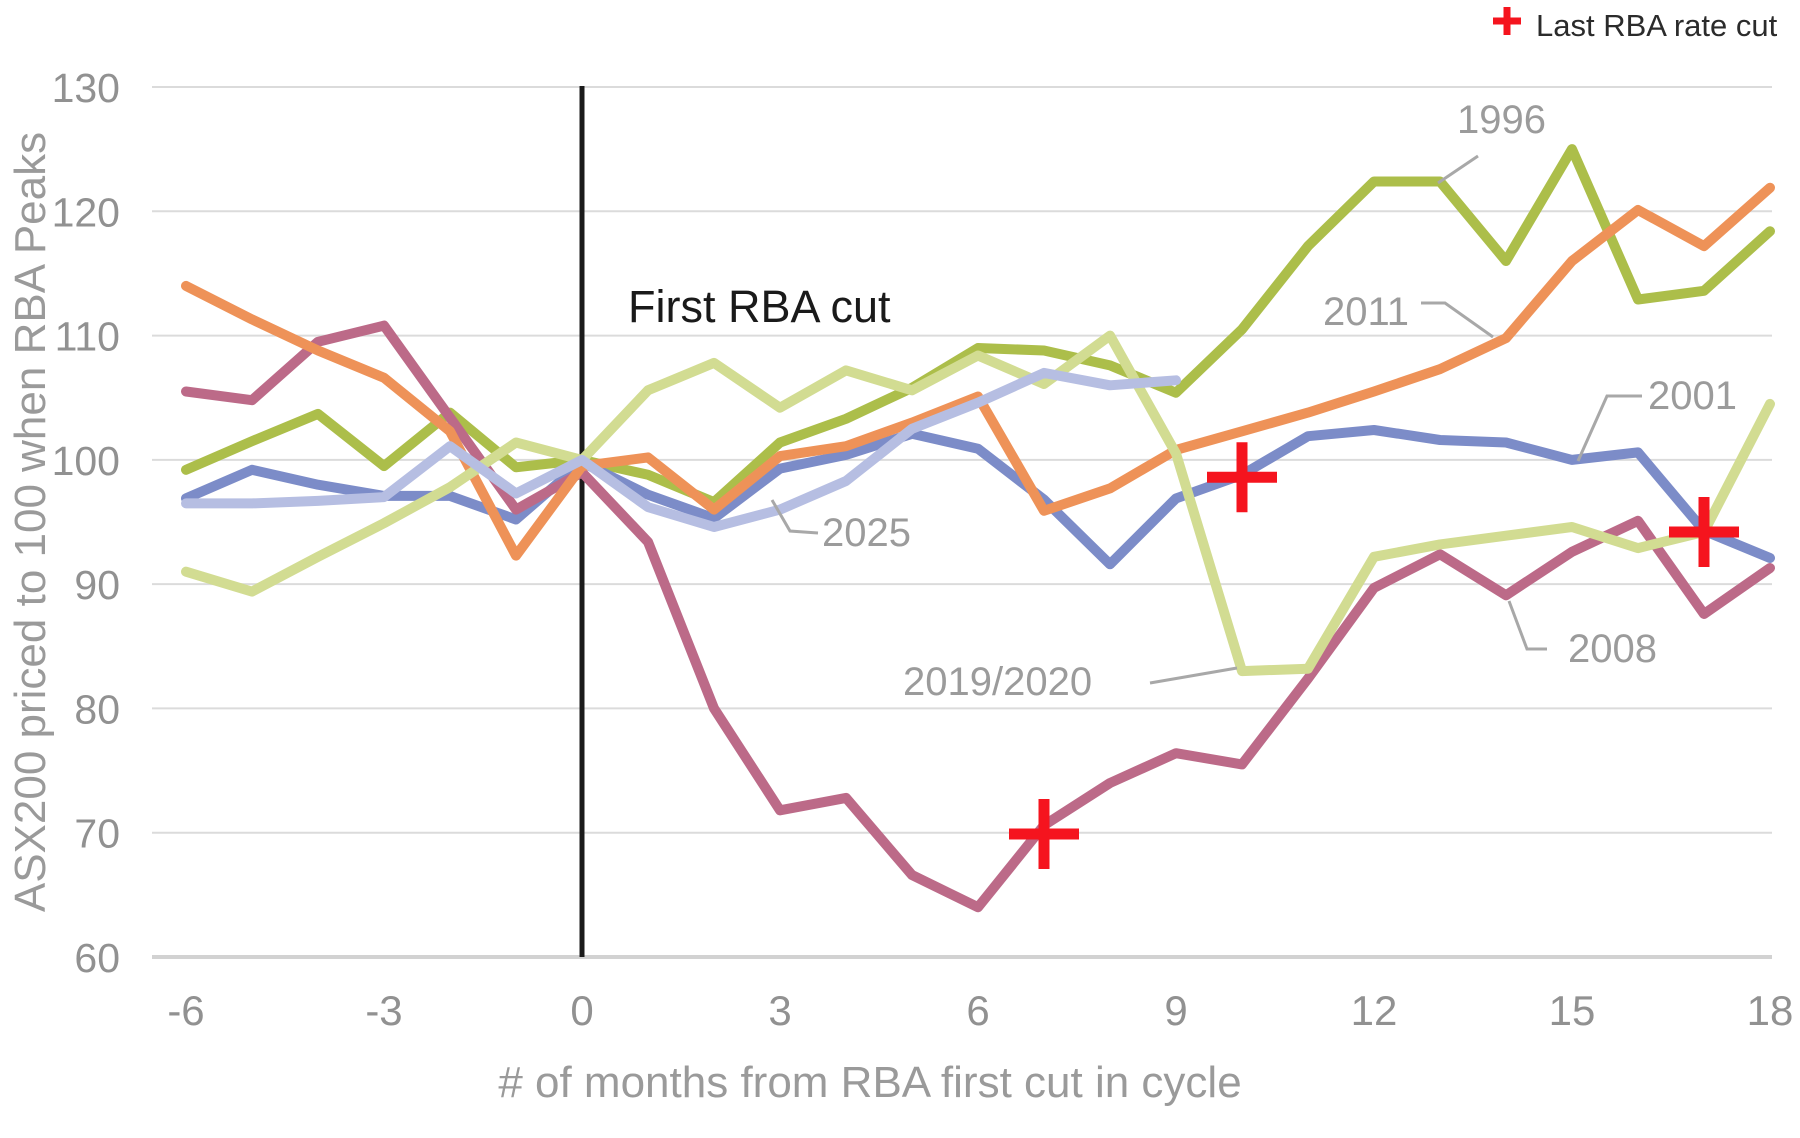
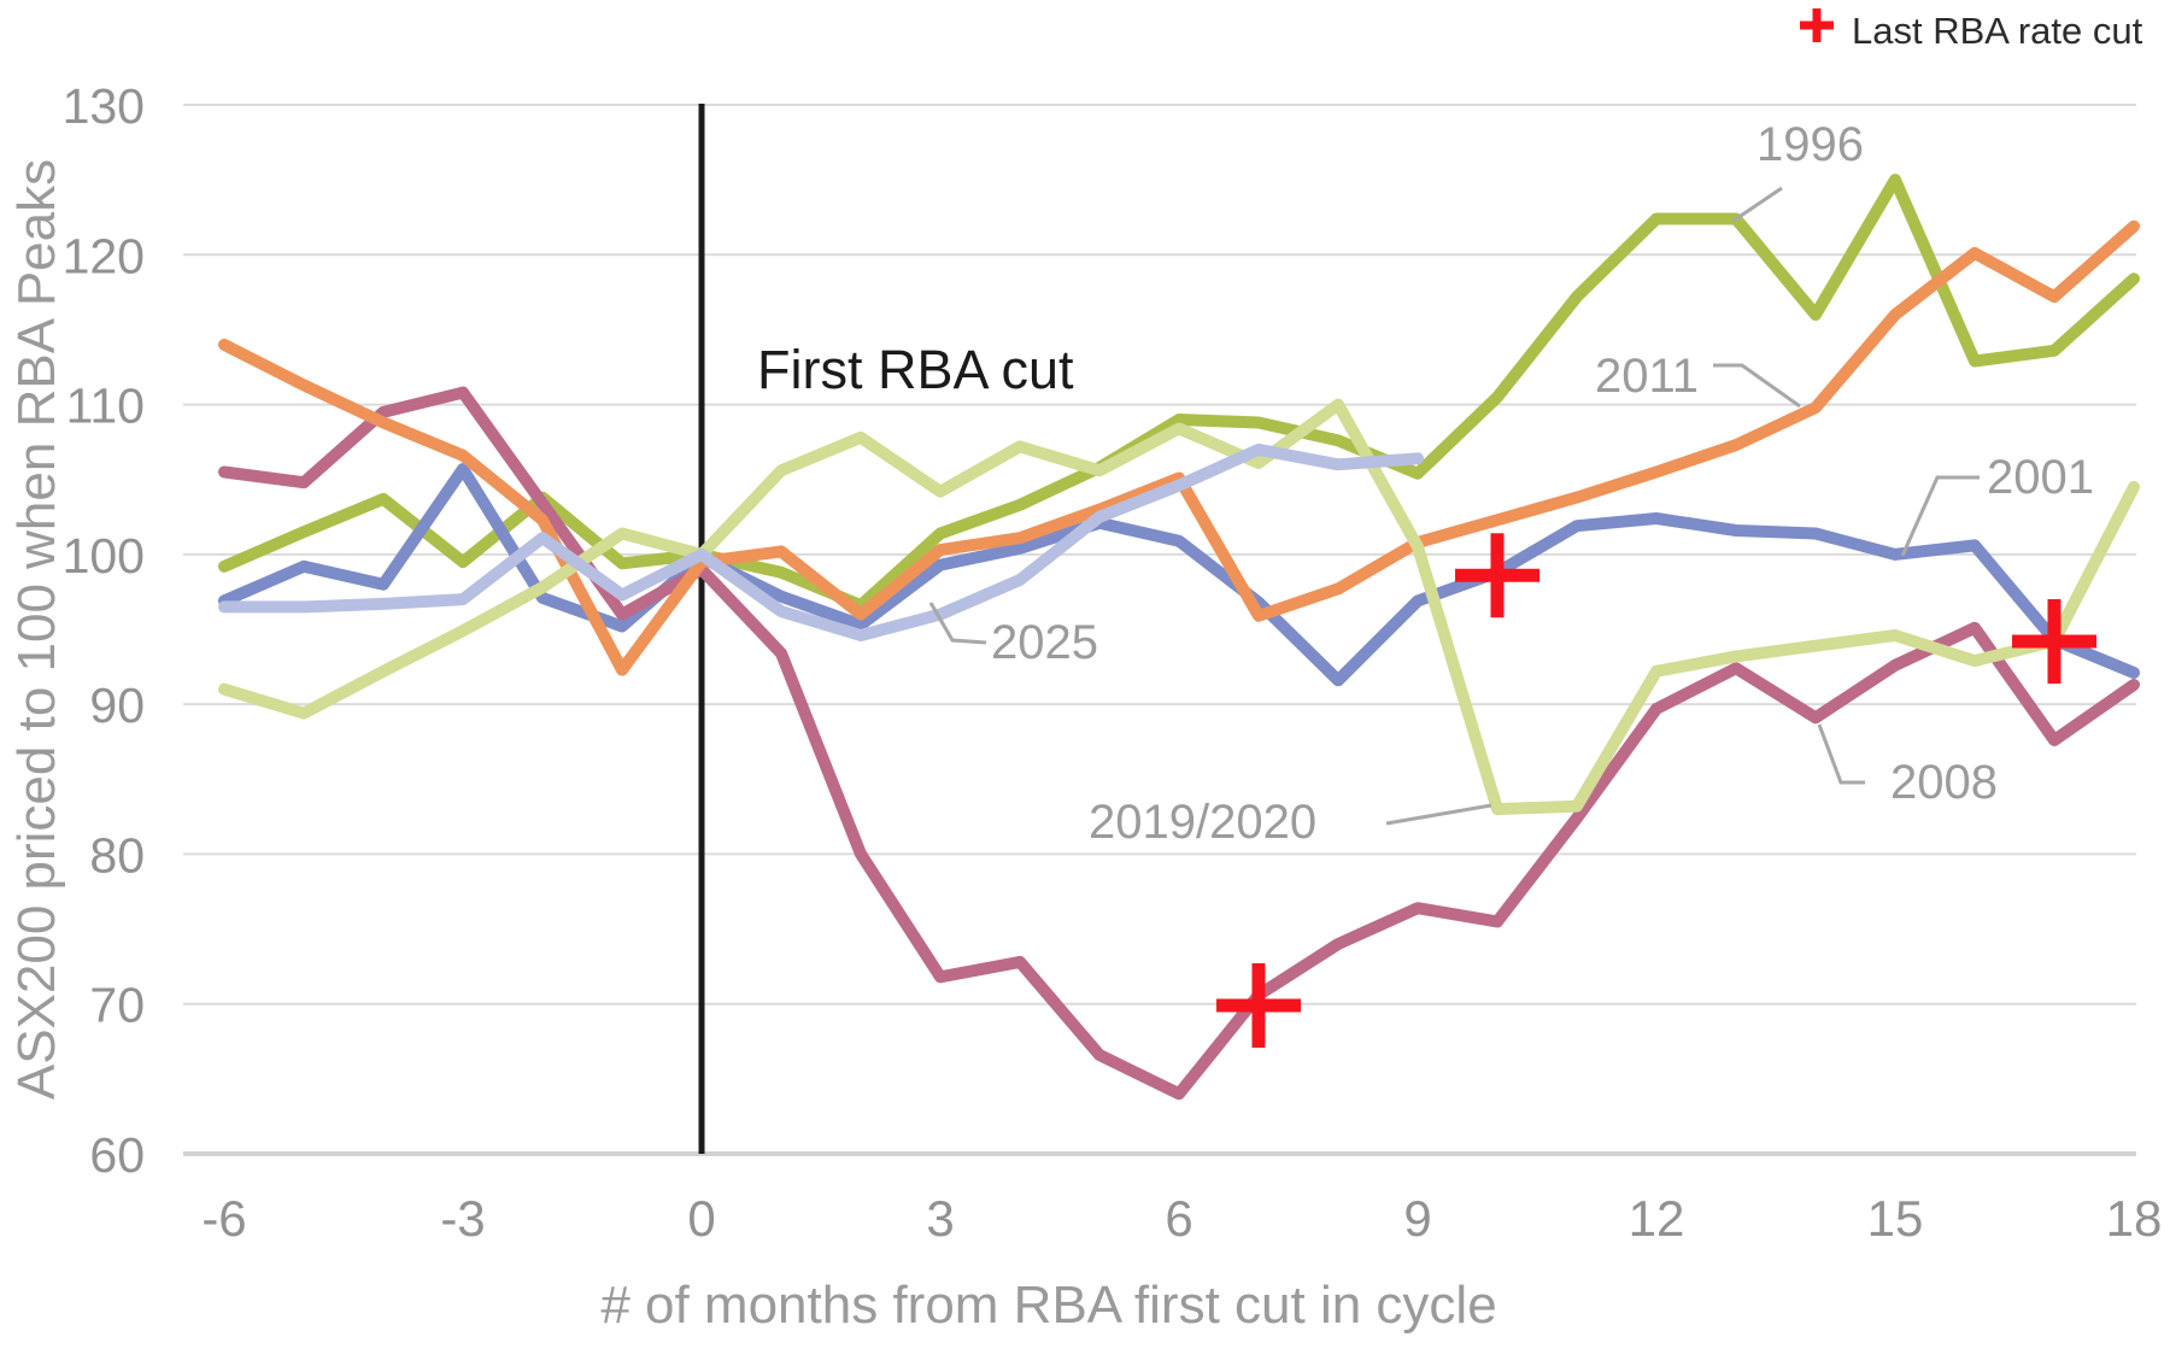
2001/-3: 97.1 -> 105.7
